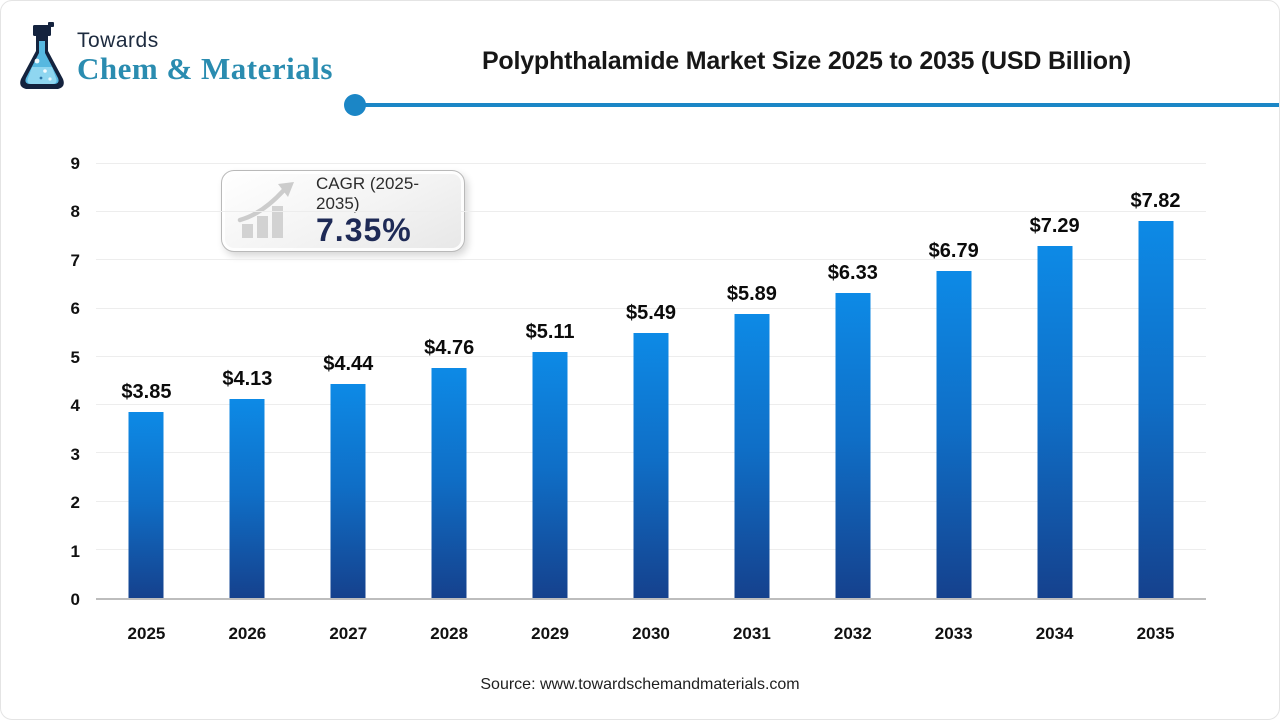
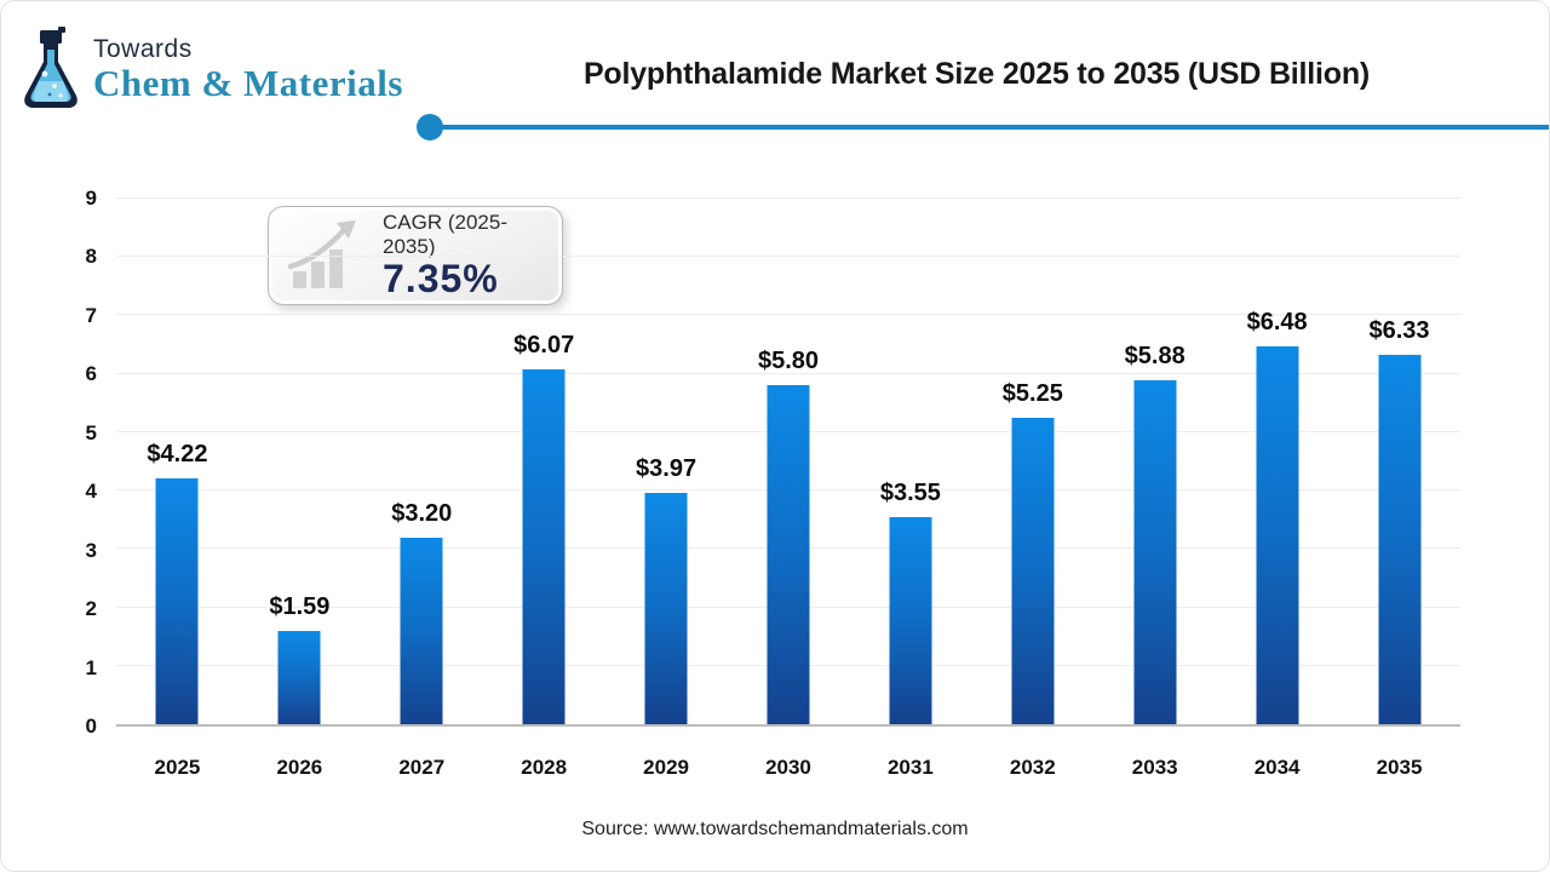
2025: $3.85 -> $4.22
2026: $4.13 -> $1.59
2027: $4.44 -> $3.20
2028: $4.76 -> $6.07
2029: $5.11 -> $3.97
2030: $5.49 -> $5.80
2031: $5.89 -> $3.55
2032: $6.33 -> $5.25
2033: $6.79 -> $5.88
2034: $7.29 -> $6.48
2035: $7.82 -> $6.33
